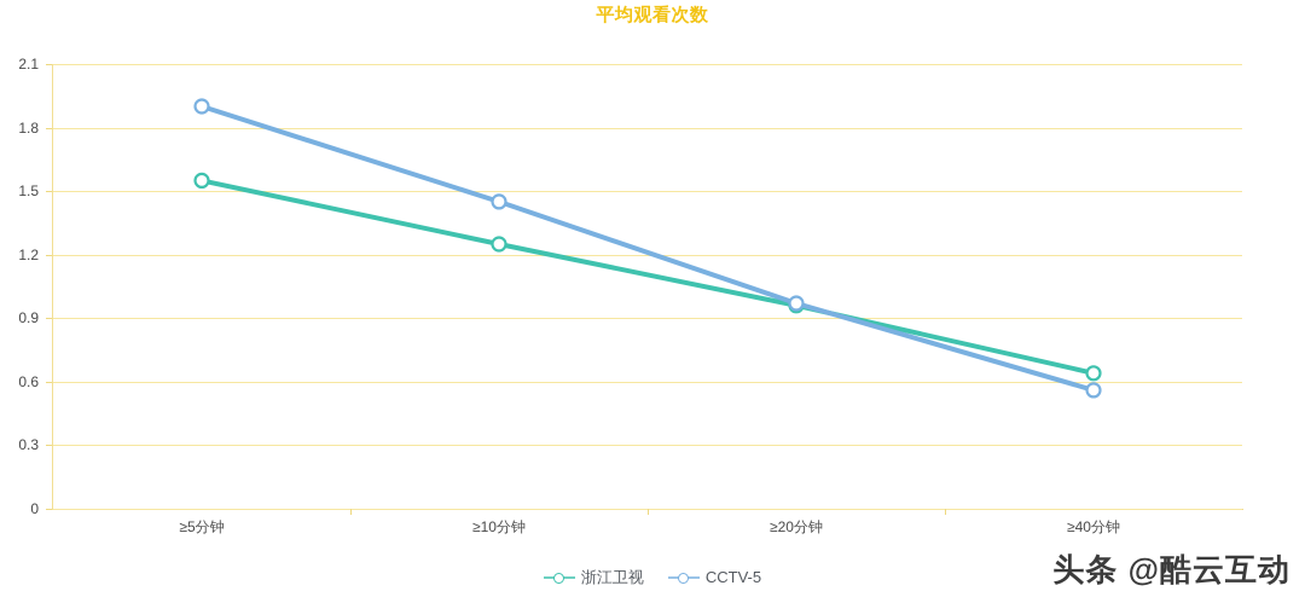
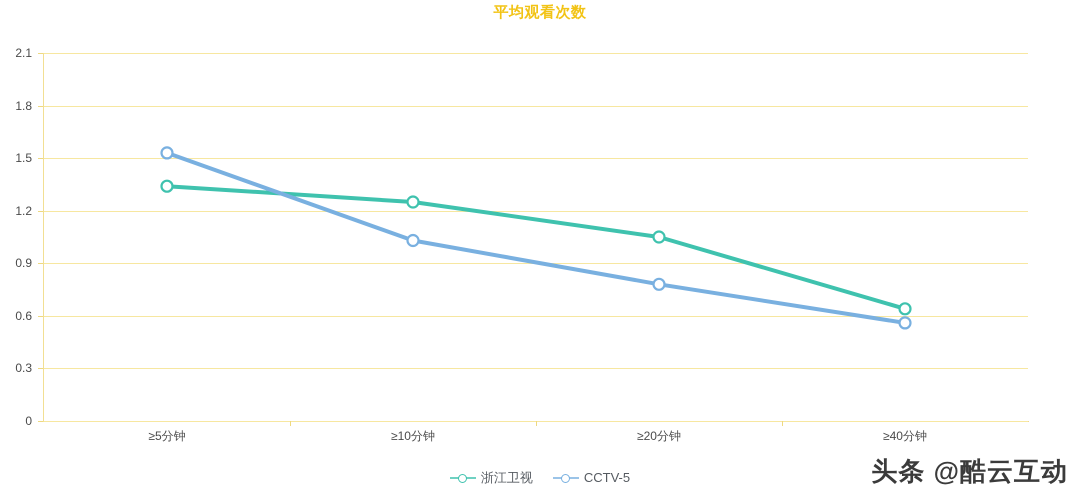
浙江卫视/≥5分钟: 1.55 -> 1.34
CCTV-5/≥5分钟: 1.90 -> 1.53
CCTV-5/≥10分钟: 1.45 -> 1.03
浙江卫视/≥20分钟: 0.96 -> 1.05
CCTV-5/≥20分钟: 0.97 -> 0.78
